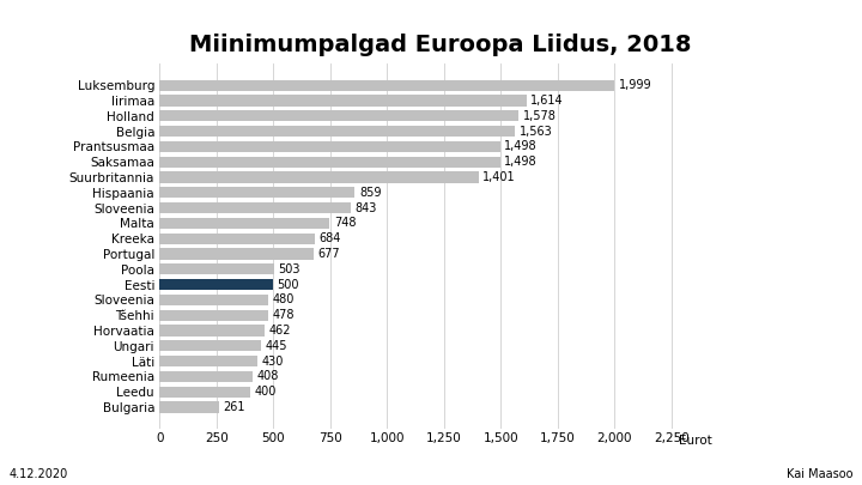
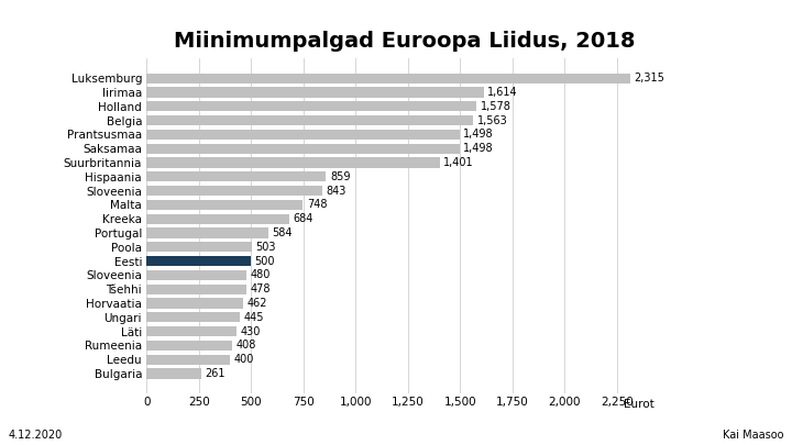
Luksemburg: 1,999 -> 2,315
Portugal: 677 -> 584
